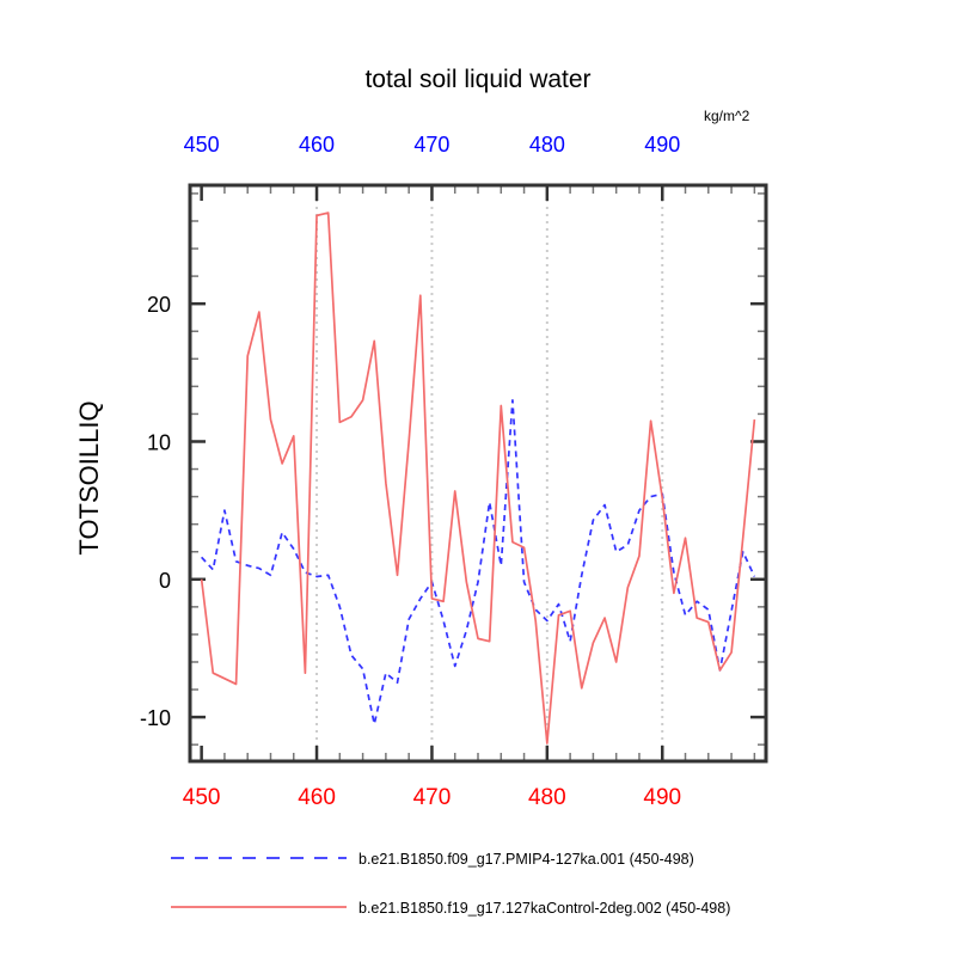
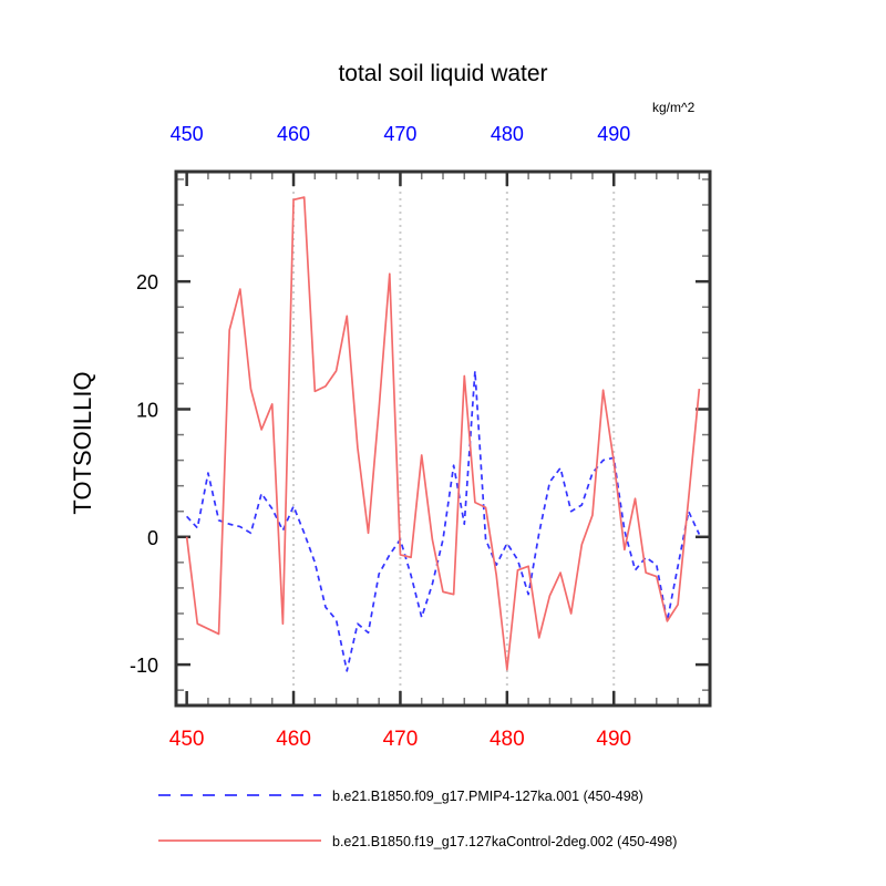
b.e21.B1850.f09_g17.PMIP4-127ka.001 (450-498)/460: 0.2 -> 2.4
b.e21.B1850.f09_g17.PMIP4-127ka.001 (450-498)/480: -3.0 -> -0.5
b.e21.B1850.f19_g17.127kaControl-2deg.002 (450-498)/480: -11.9 -> -10.4
